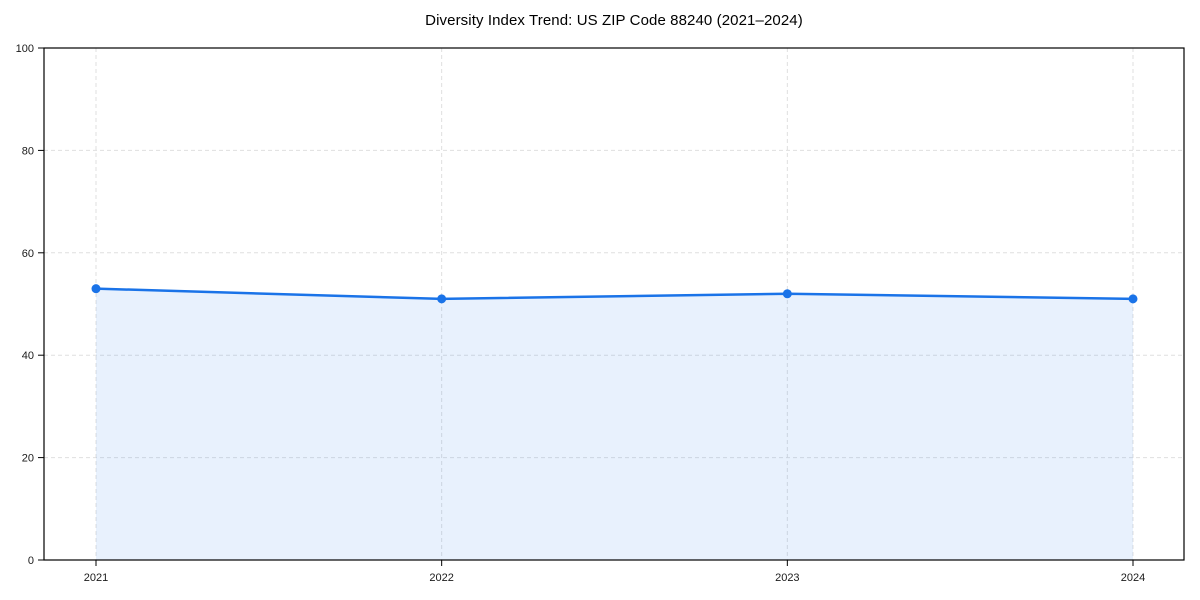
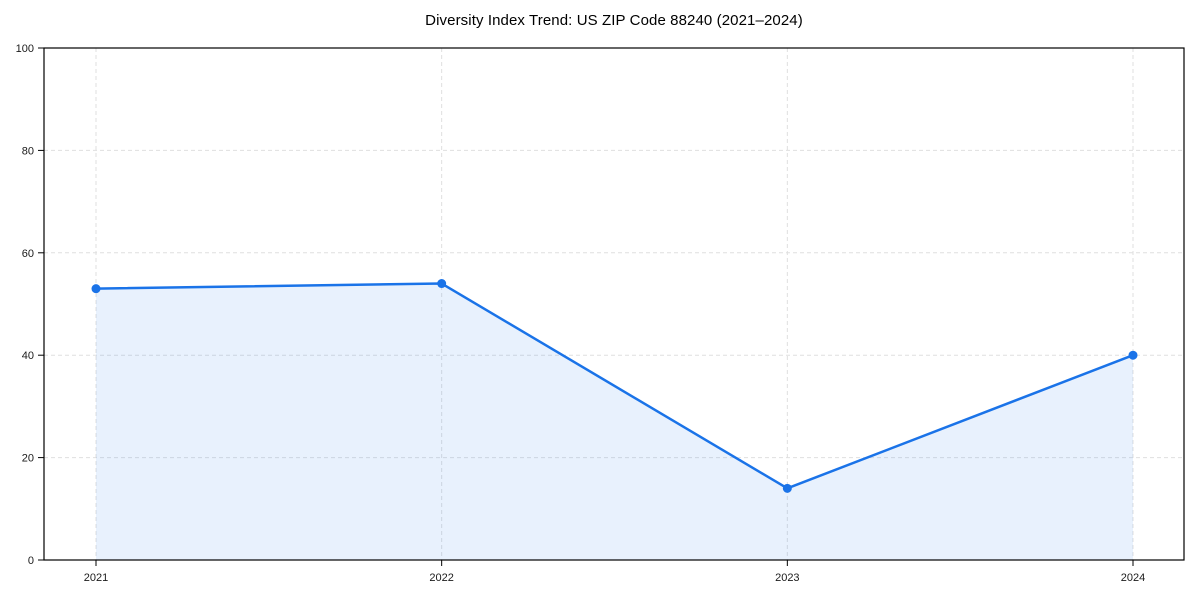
2022: 51 -> 54
2023: 52 -> 14
2024: 51 -> 40
